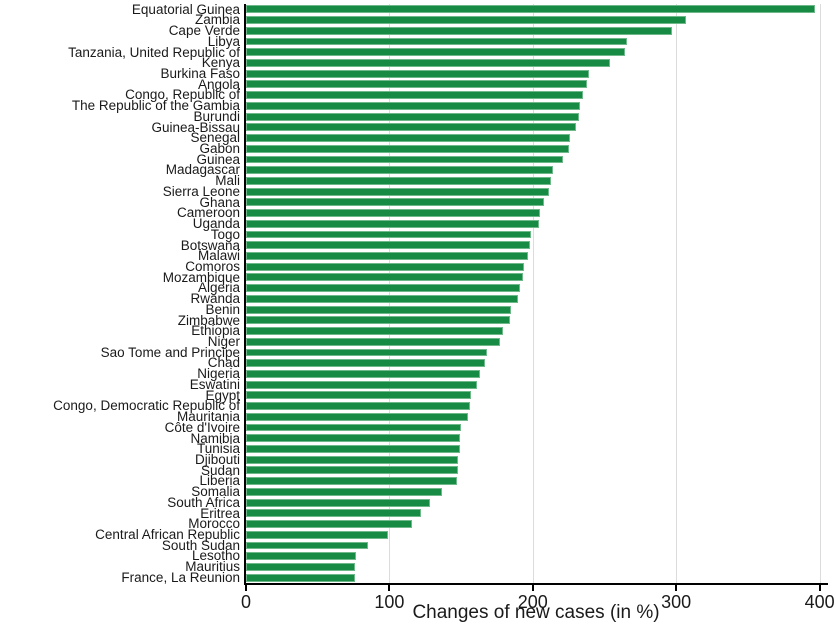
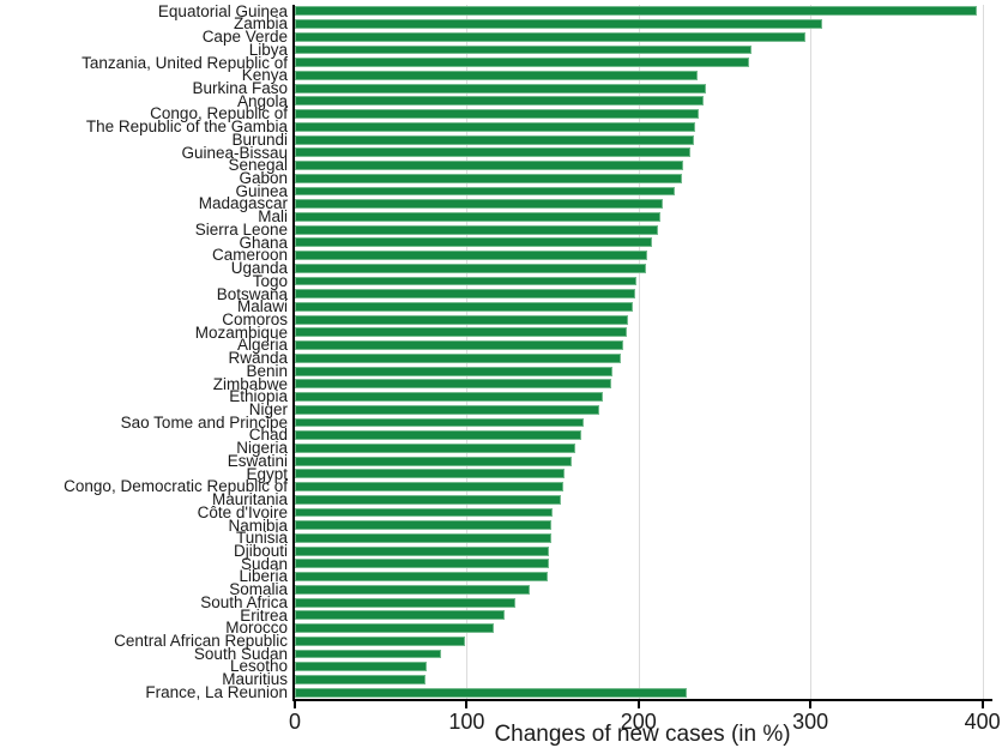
Kenya: 254 -> 234
France, La Reunion: 76 -> 228
